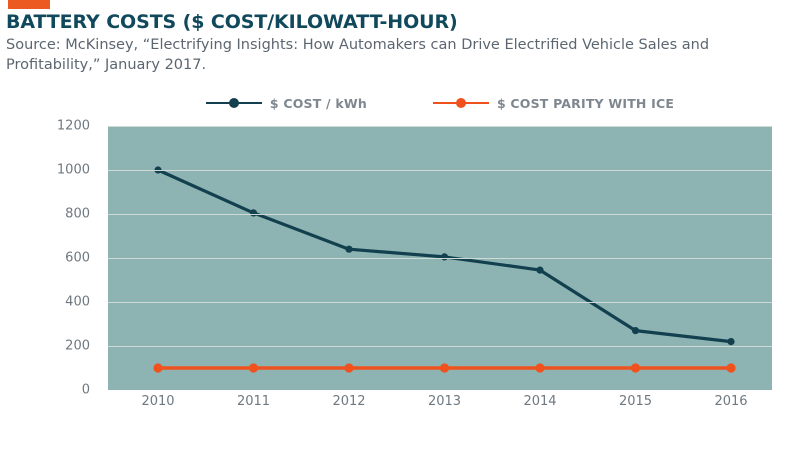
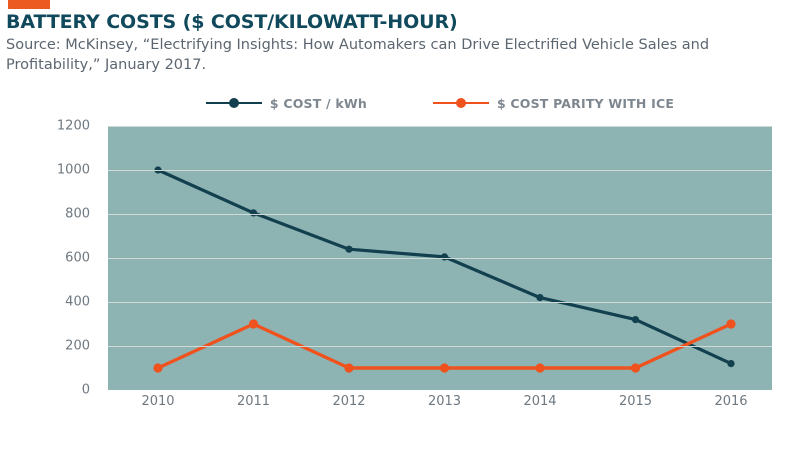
$ COST PARITY WITH ICE/2011: 100 -> 300
$ COST / kWh/2014: 540 -> 420
$ COST / kWh/2015: 270 -> 320
$ COST / kWh/2016: 220 -> 120
$ COST PARITY WITH ICE/2016: 100 -> 300
